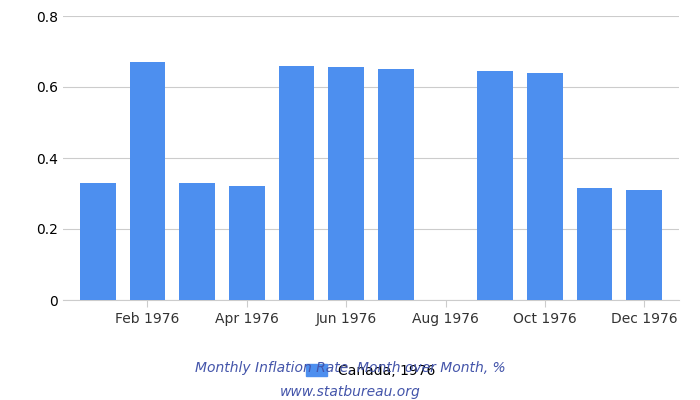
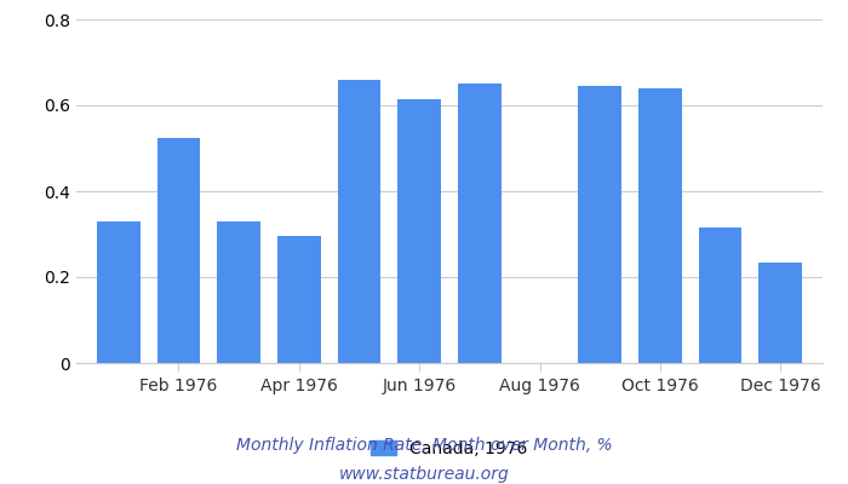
Feb 1976: 0.670 -> 0.525
Apr 1976: 0.320 -> 0.295
Jun 1976: 0.655 -> 0.615
Dec 1976: 0.310 -> 0.235
